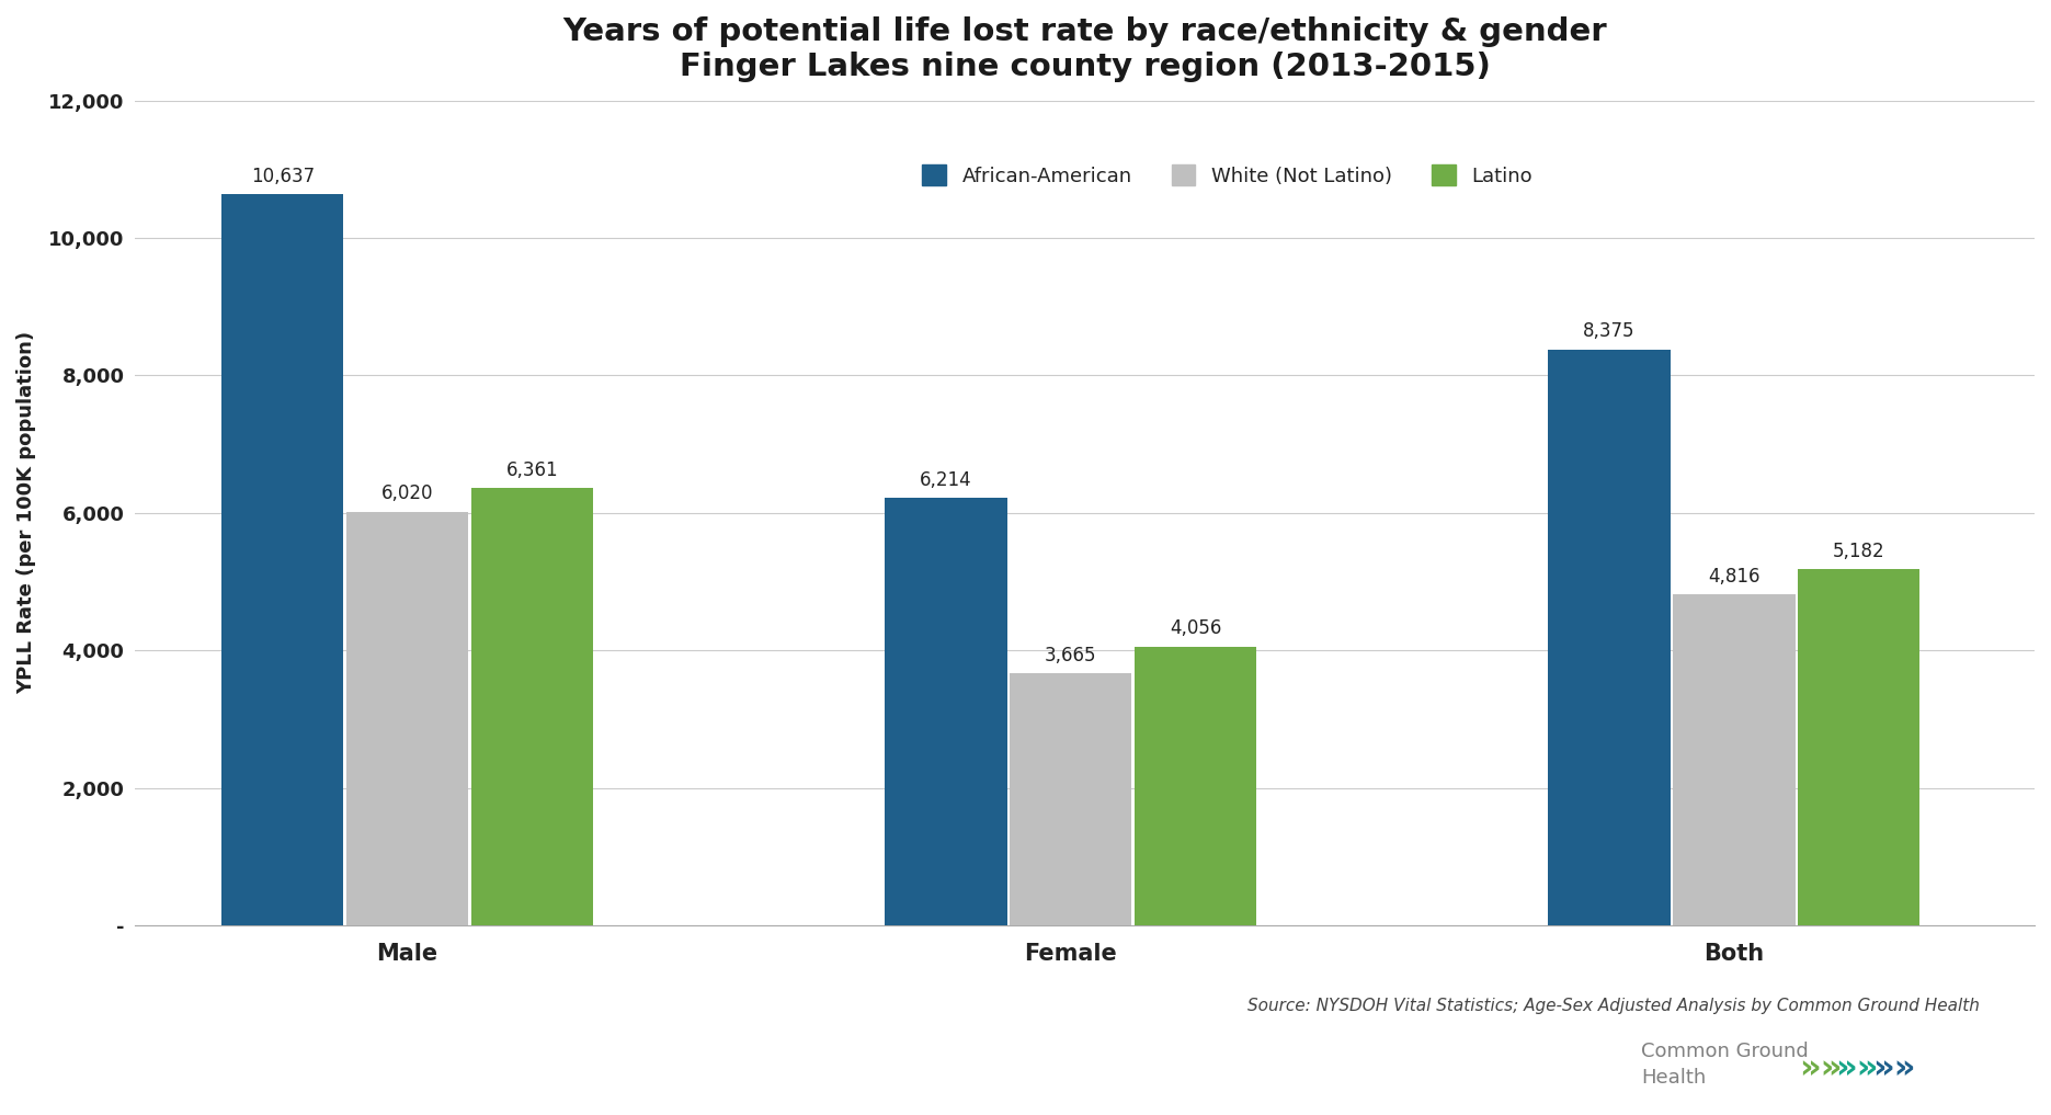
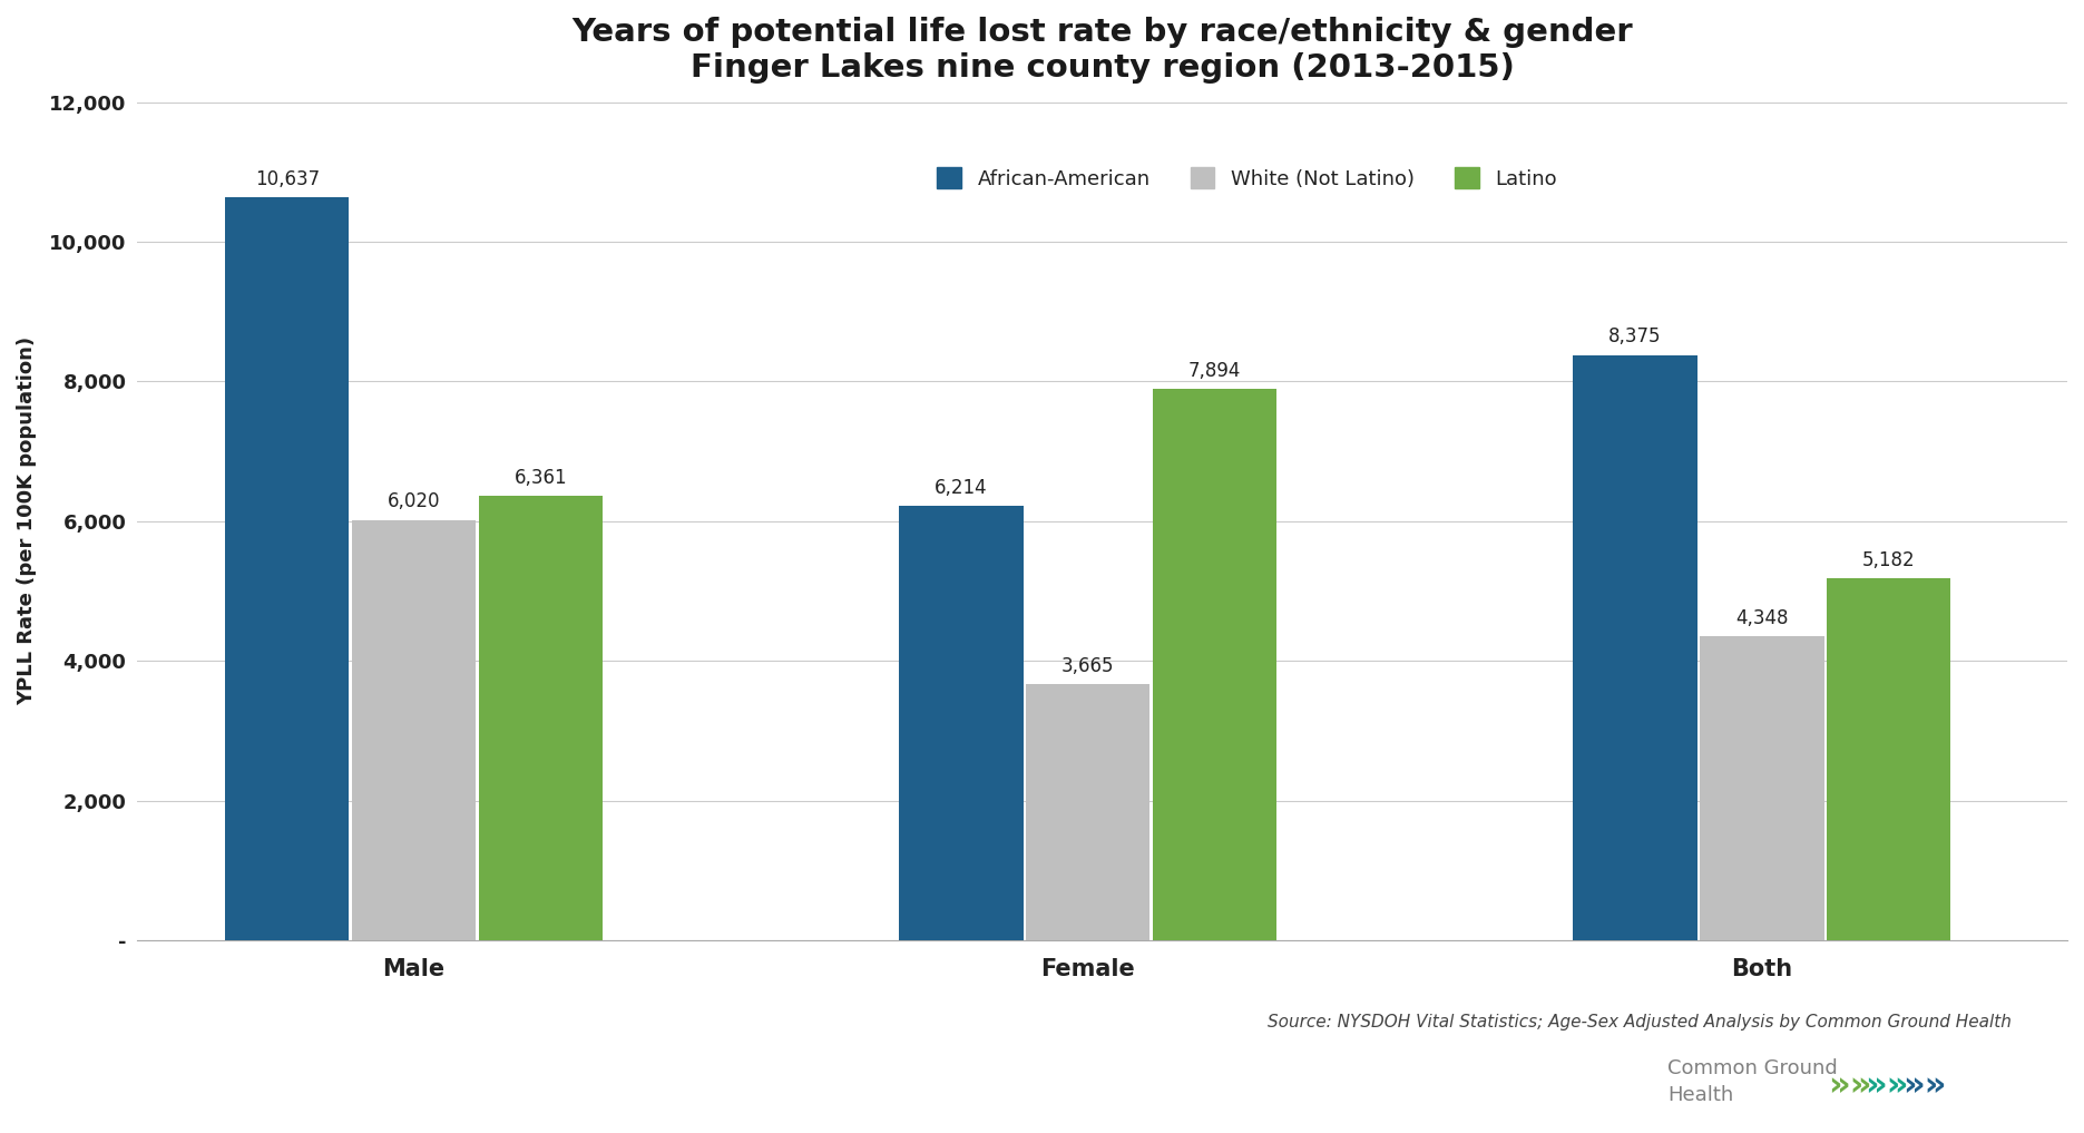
Latino/Female: 4,056 -> 7,894
White (Not Latino)/Both: 4,816 -> 4,348
